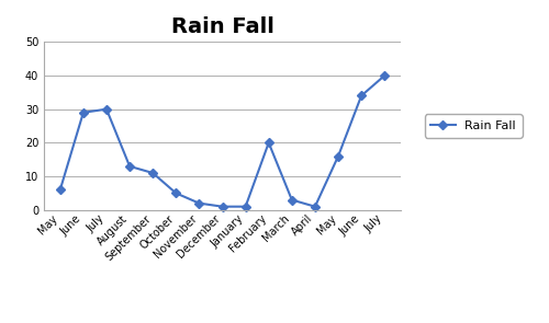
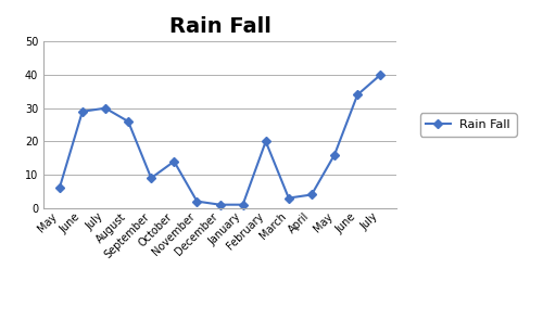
August: 13 -> 26
September: 11 -> 9
October: 5 -> 14
April: 1 -> 4
